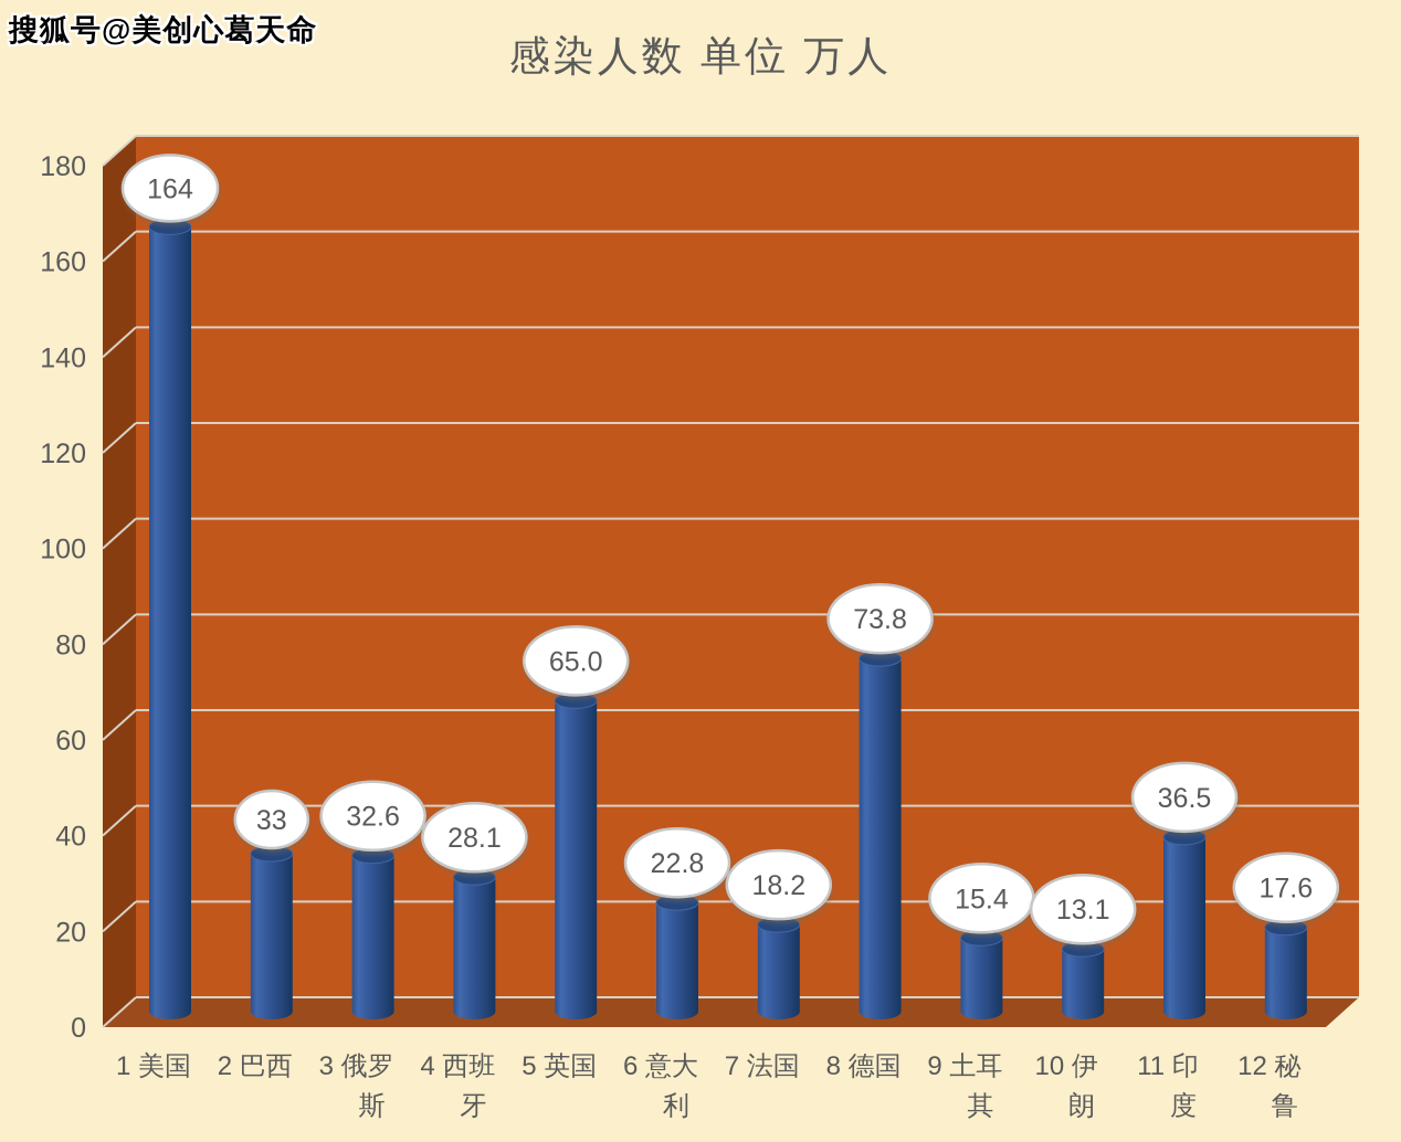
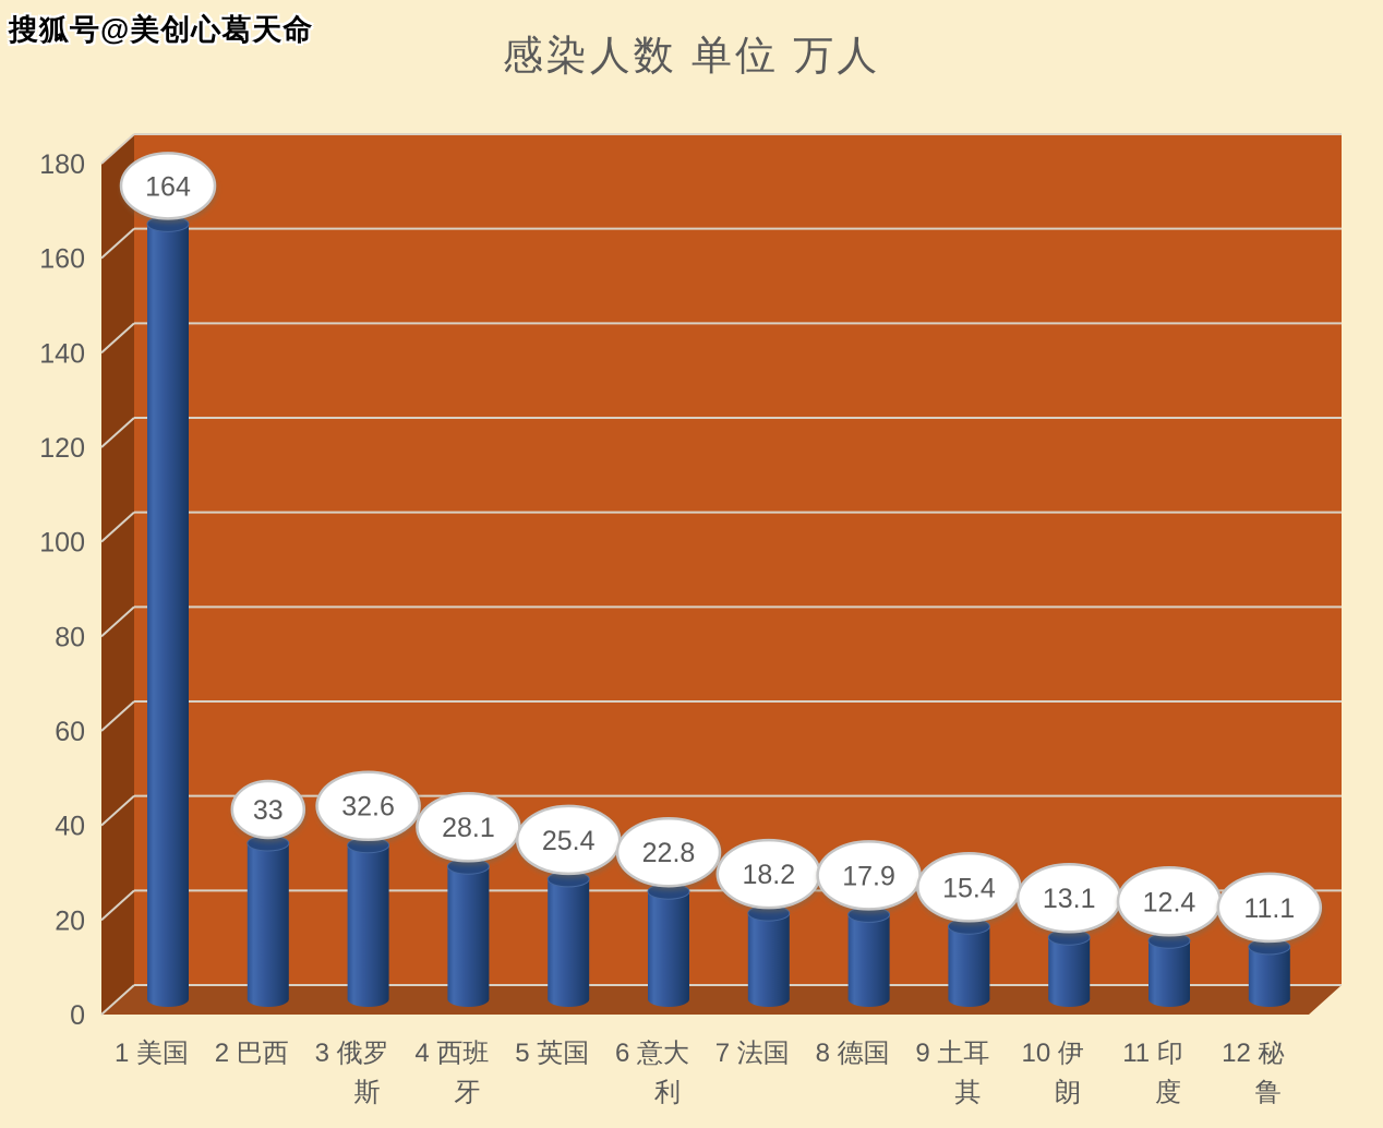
5 英国: 65.0 -> 25.4
8 德国: 73.8 -> 17.9
11 印 度: 36.5 -> 12.4
12 秘 鲁: 17.6 -> 11.1
